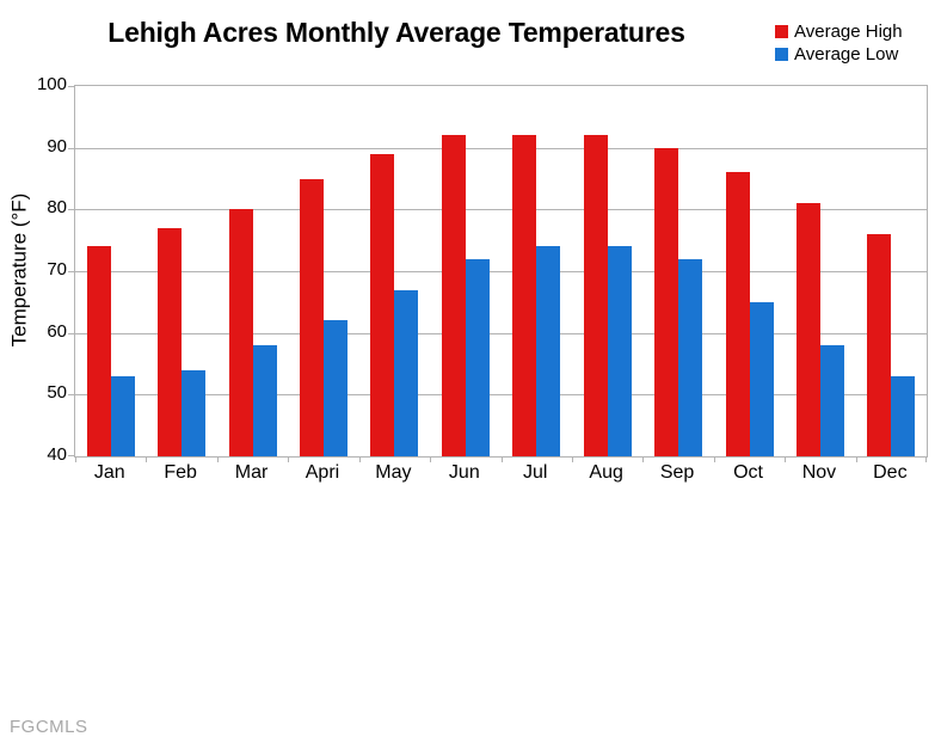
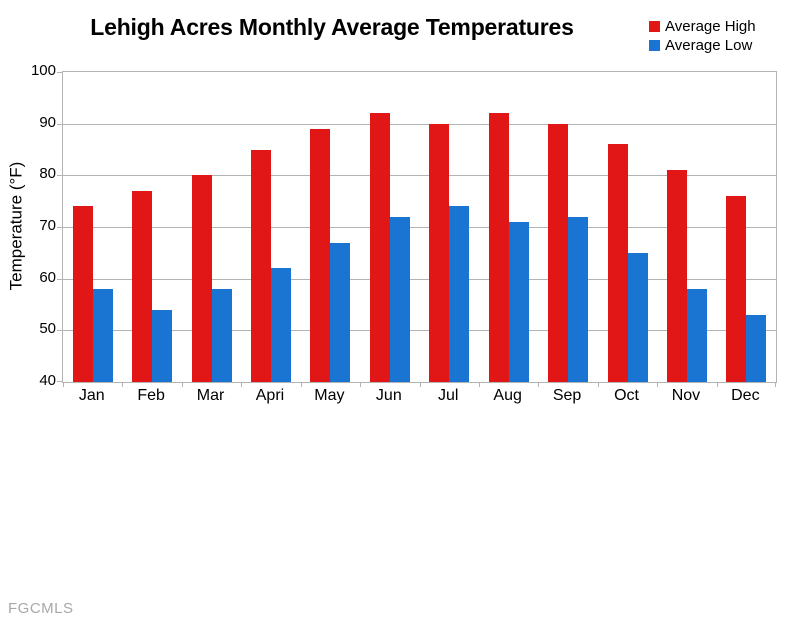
Average Low/Jan: 53 -> 58
Average High/Jul: 92 -> 90
Average Low/Aug: 74 -> 71
